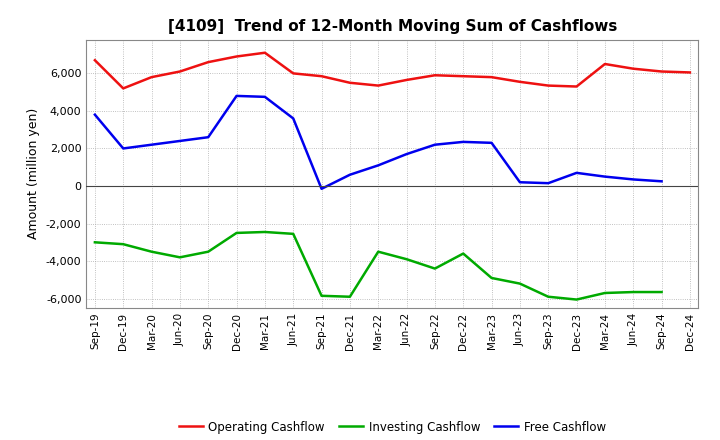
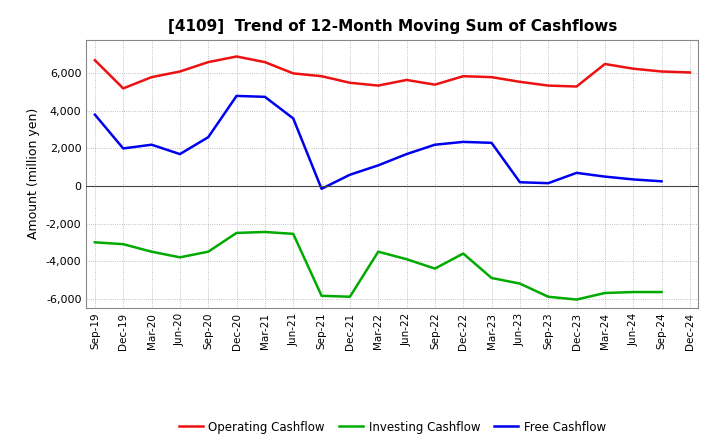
Free Cashflow/Jun-20: 2,400 -> 1,700
Operating Cashflow/Mar-21: 7,100 -> 6,600
Operating Cashflow/Sep-22: 5,900 -> 5,400
